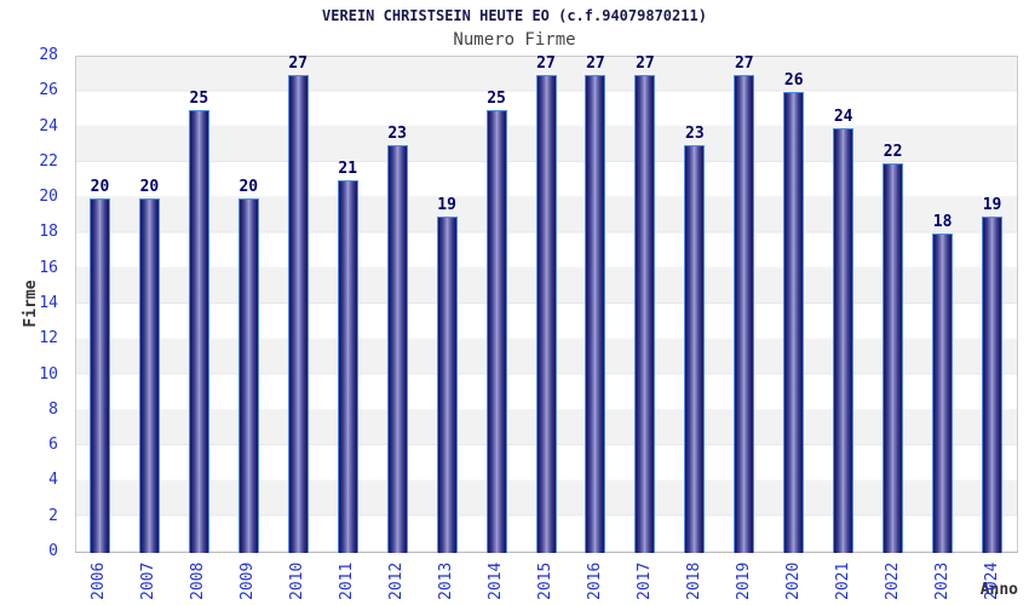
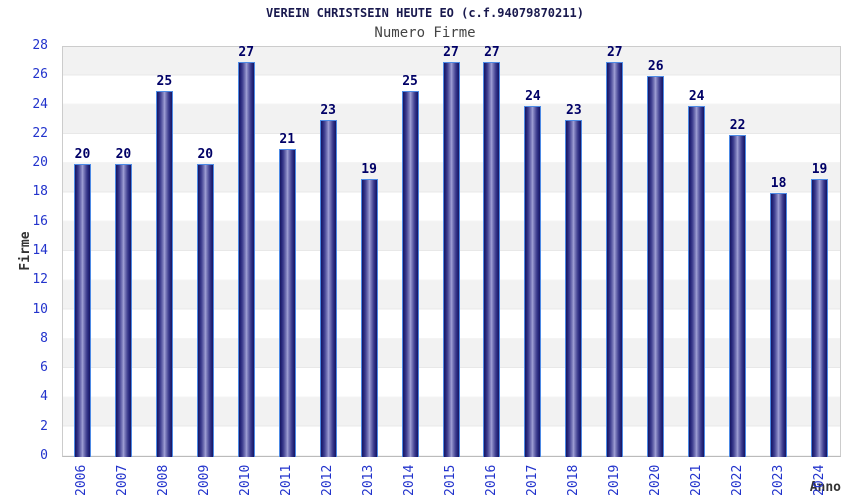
2017: 27 -> 24
